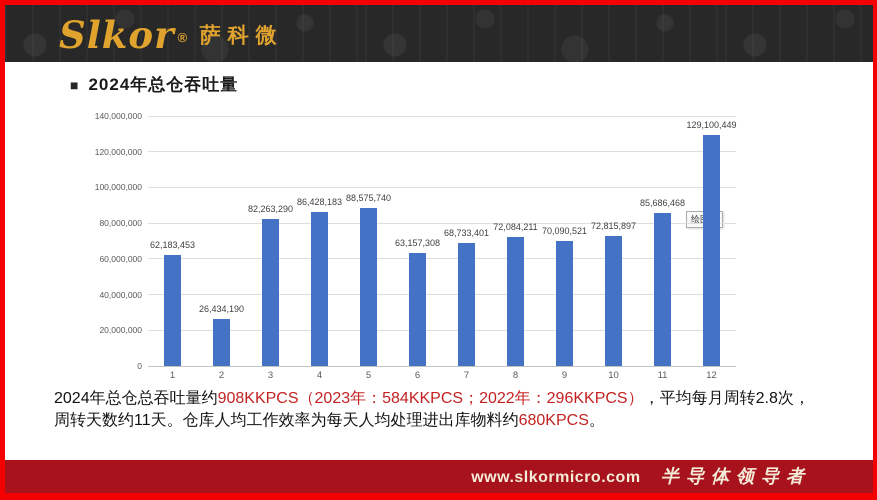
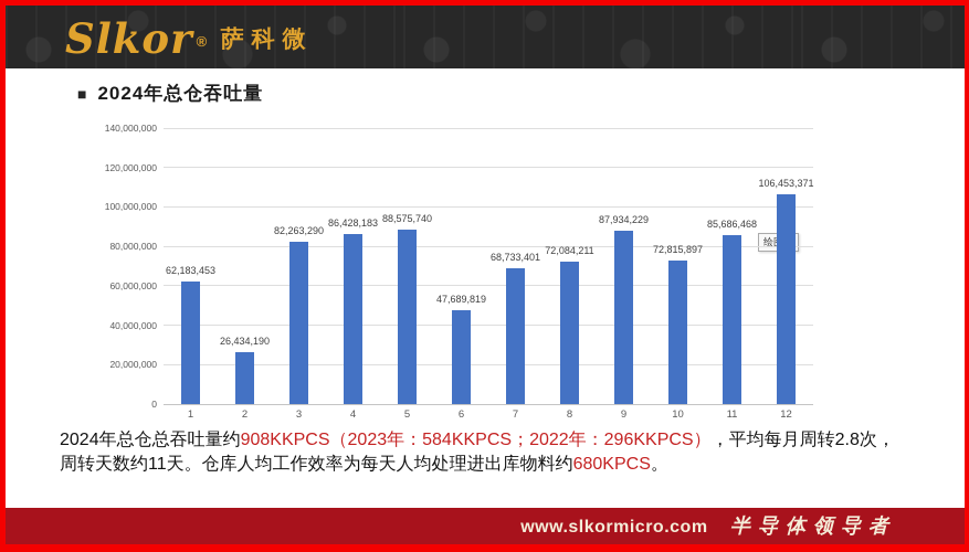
6: 63,157,308 -> 47,689,819
9: 70,090,521 -> 87,934,229
12: 129,100,449 -> 106,453,371
